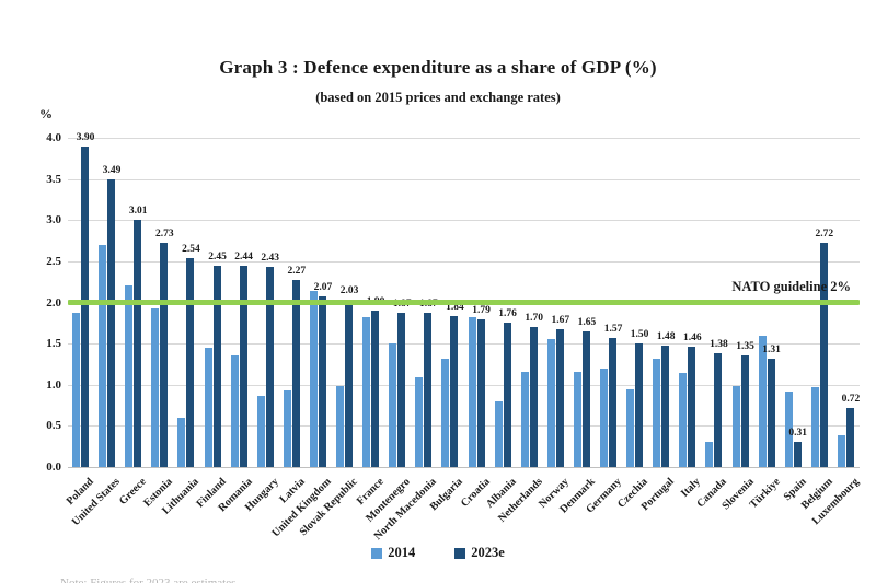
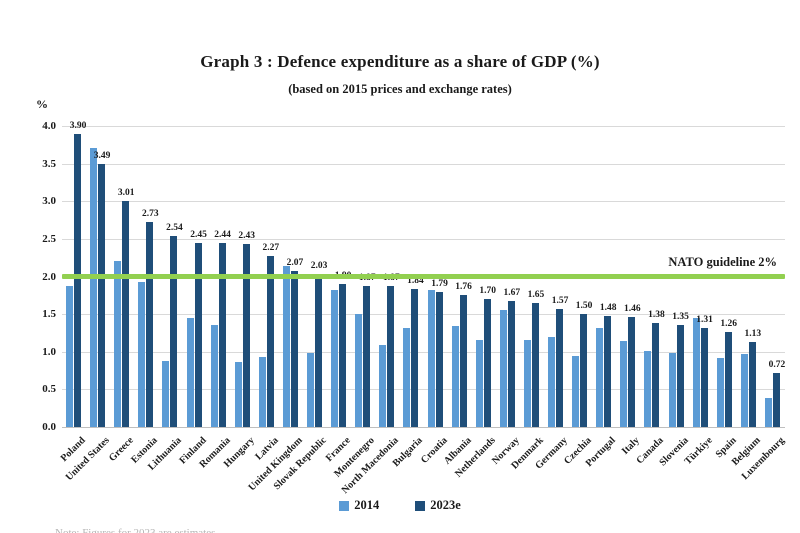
2014/United States: 2.7 -> 3.7
2014/Lithuania: 0.6 -> 0.9
2014/Albania: 0.8 -> 1.3
2014/Canada: 0.3 -> 1.0
2014/Türkiye: 1.6 -> 1.4
2023e/Spain: 0.31 -> 1.26
2023e/Belgium: 2.72 -> 1.13
